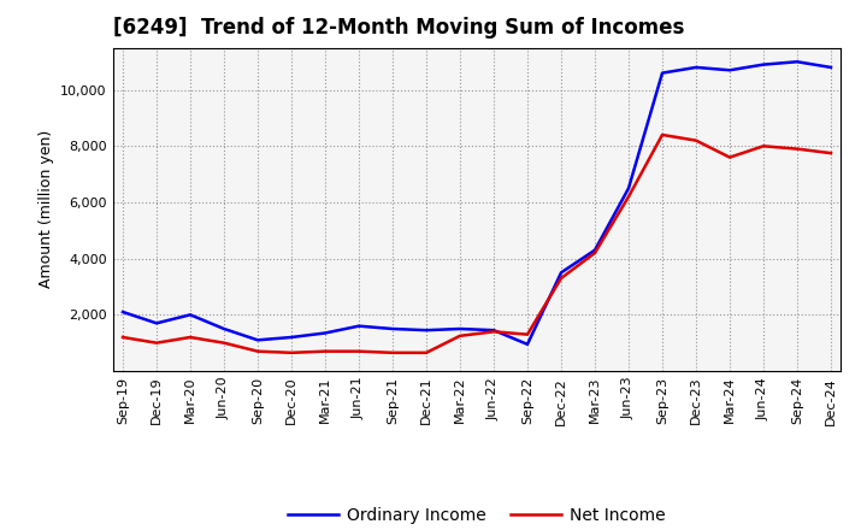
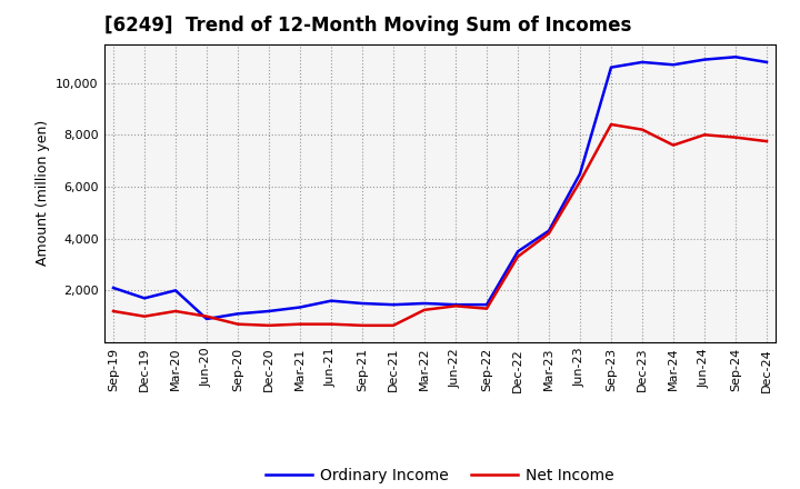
Ordinary Income/Jun-20: 1,500 -> 900
Ordinary Income/Sep-22: 950 -> 1,450
